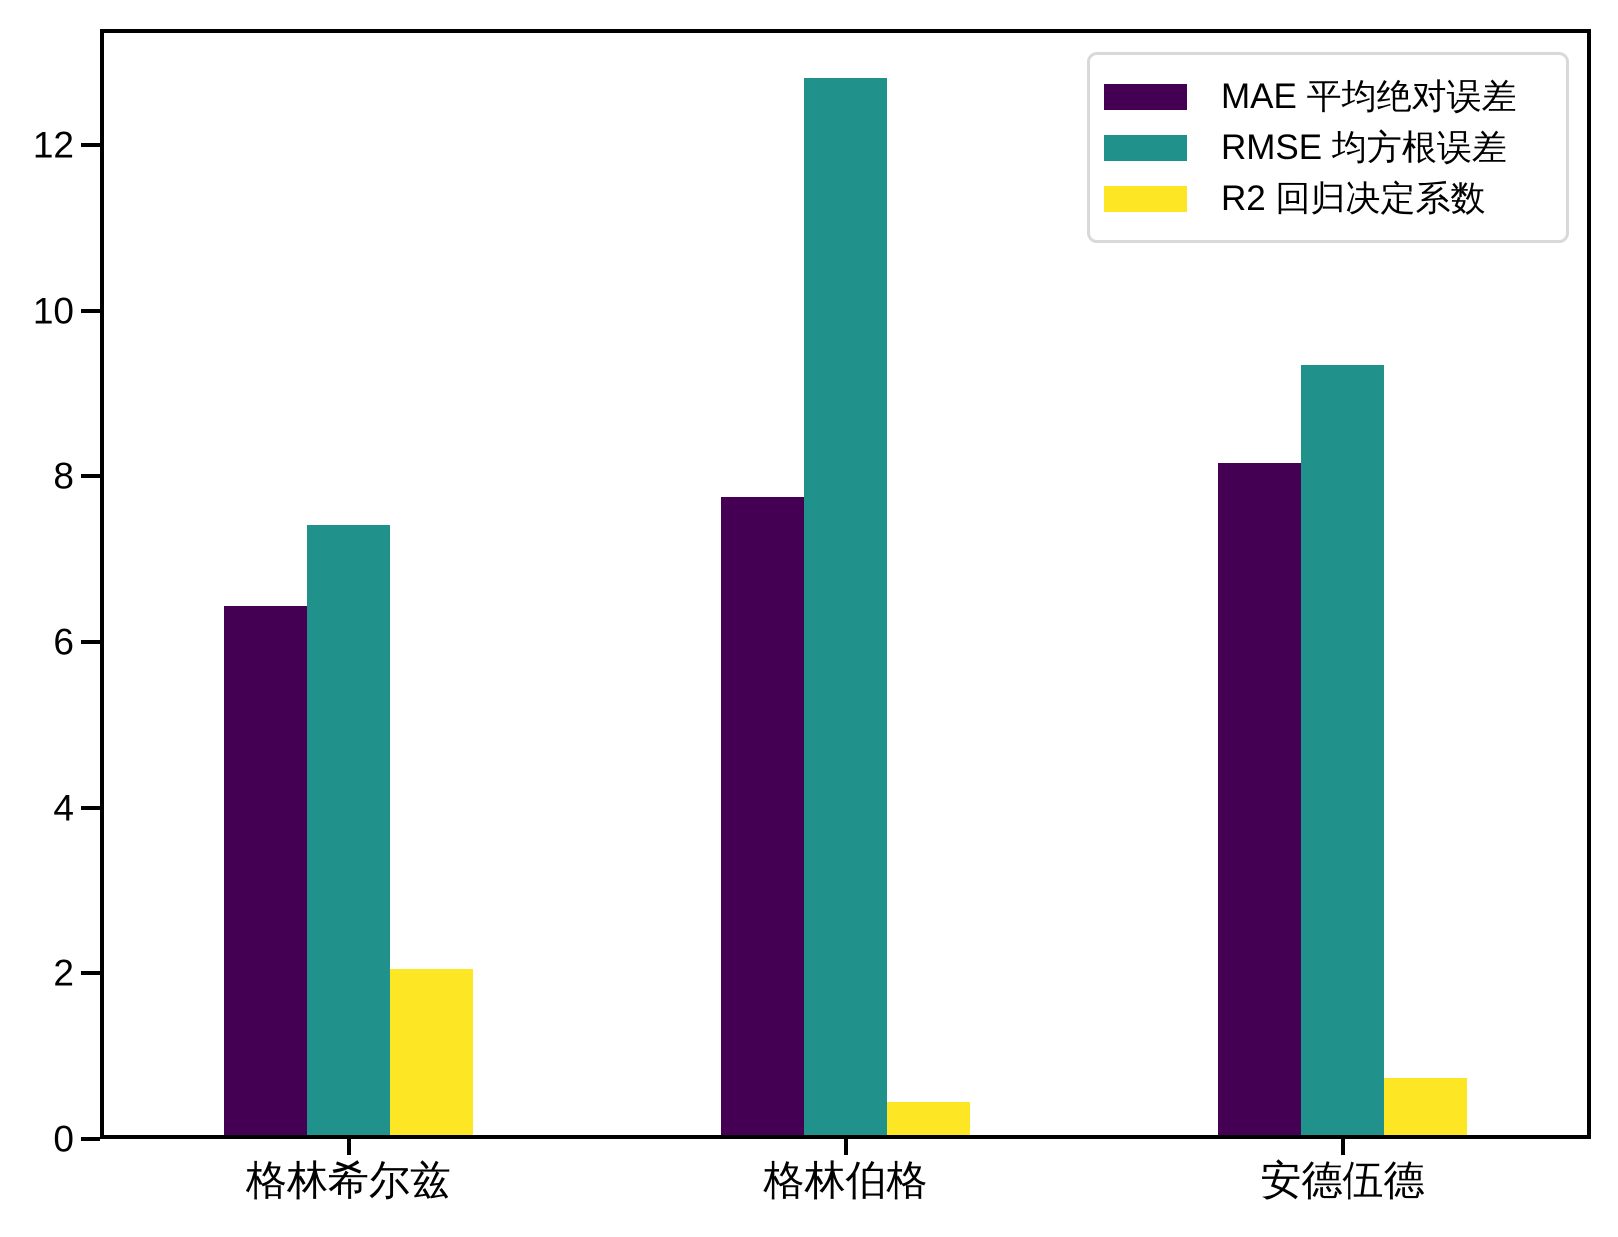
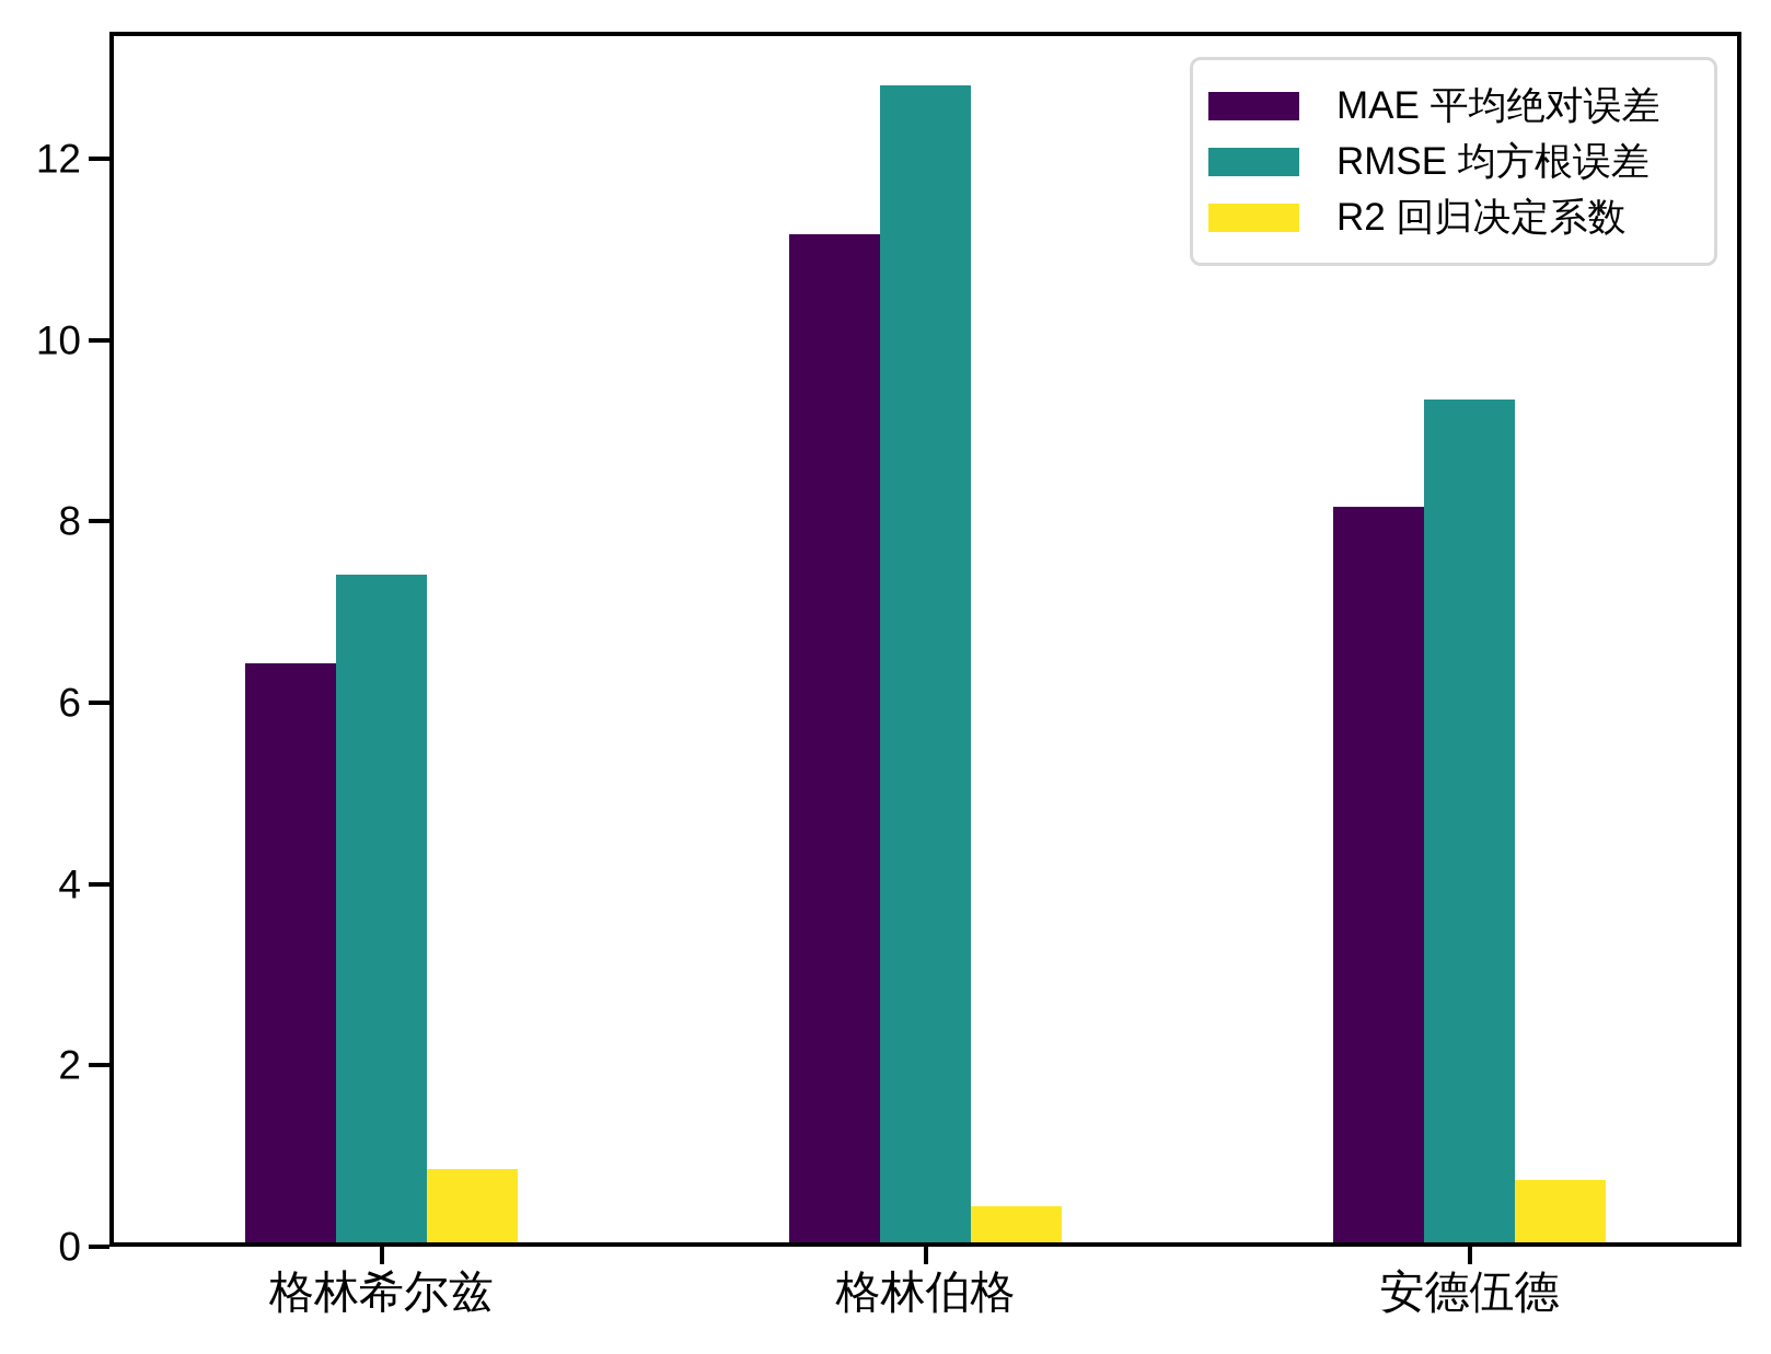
R2 回归决定系数/格林希尔兹: 2.0 -> 0.8
MAE 平均绝对误差/格林伯格: 7.7 -> 11.1
